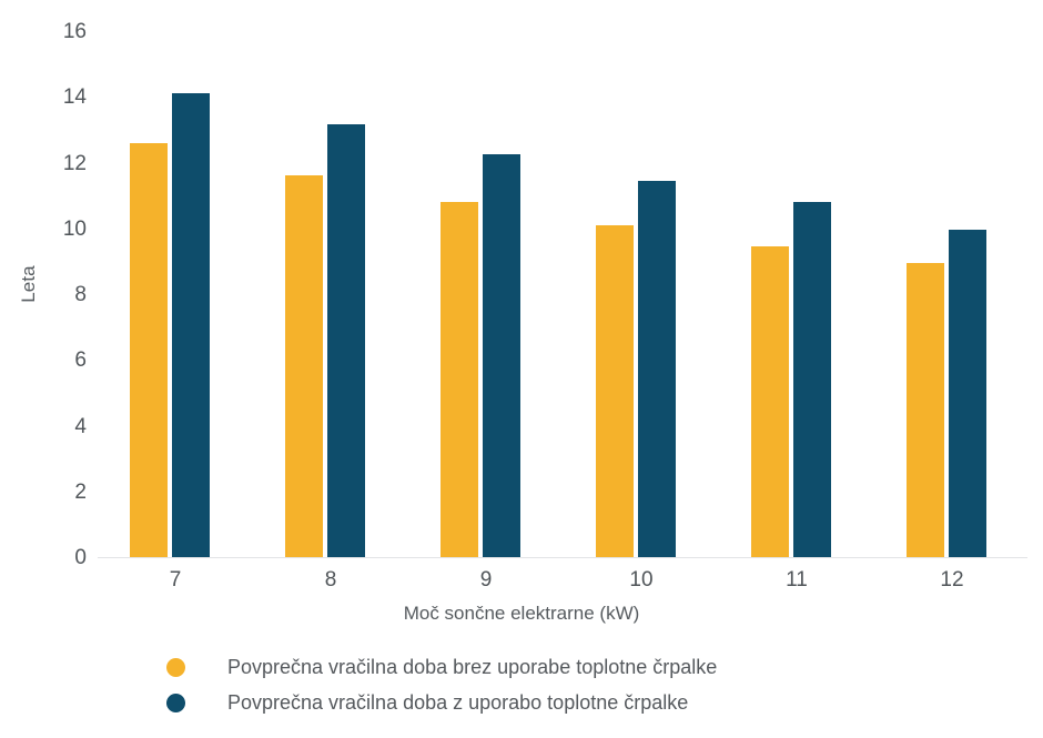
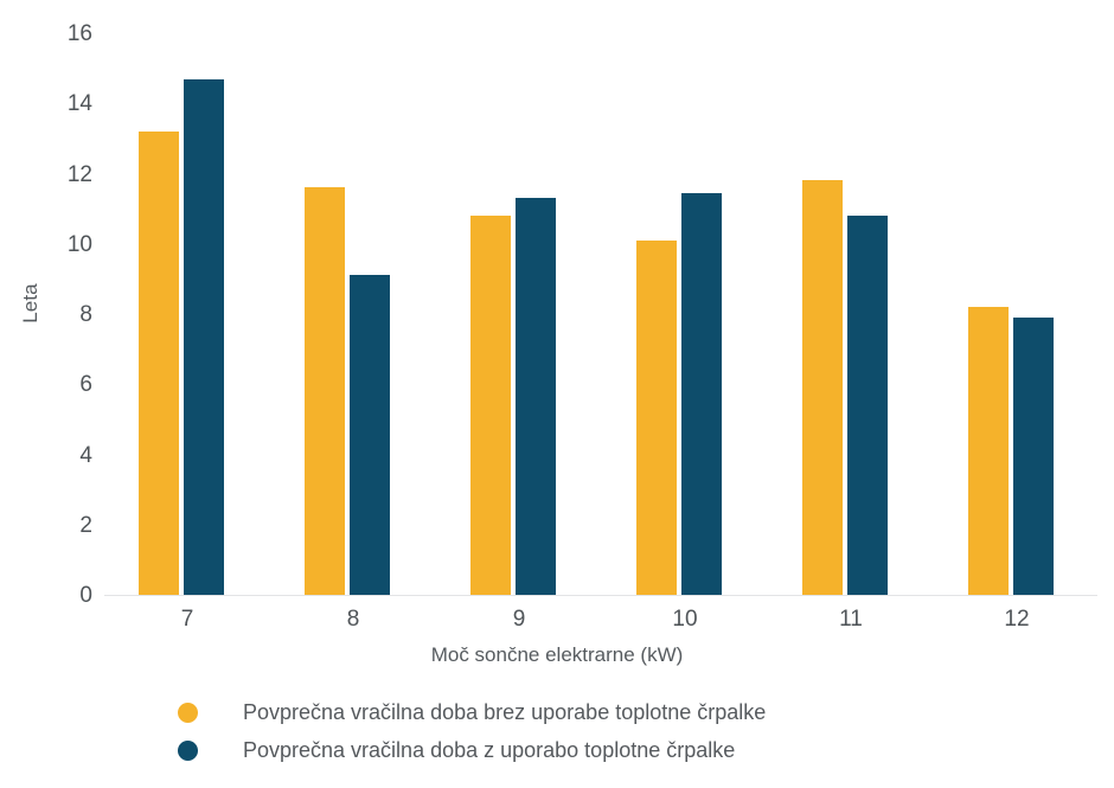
Povprečna vračilna doba brez uporabe toplotne črpalke/7: 12.6 -> 13.2
Povprečna vračilna doba z uporabo toplotne črpalke/7: 14.1 -> 14.7
Povprečna vračilna doba z uporabo toplotne črpalke/8: 13.2 -> 9.1
Povprečna vračilna doba z uporabo toplotne črpalke/9: 12.2 -> 11.3
Povprečna vračilna doba brez uporabe toplotne črpalke/11: 9.4 -> 11.8
Povprečna vračilna doba brez uporabe toplotne črpalke/12: 8.9 -> 8.2
Povprečna vračilna doba z uporabo toplotne črpalke/12: 9.9 -> 7.9
